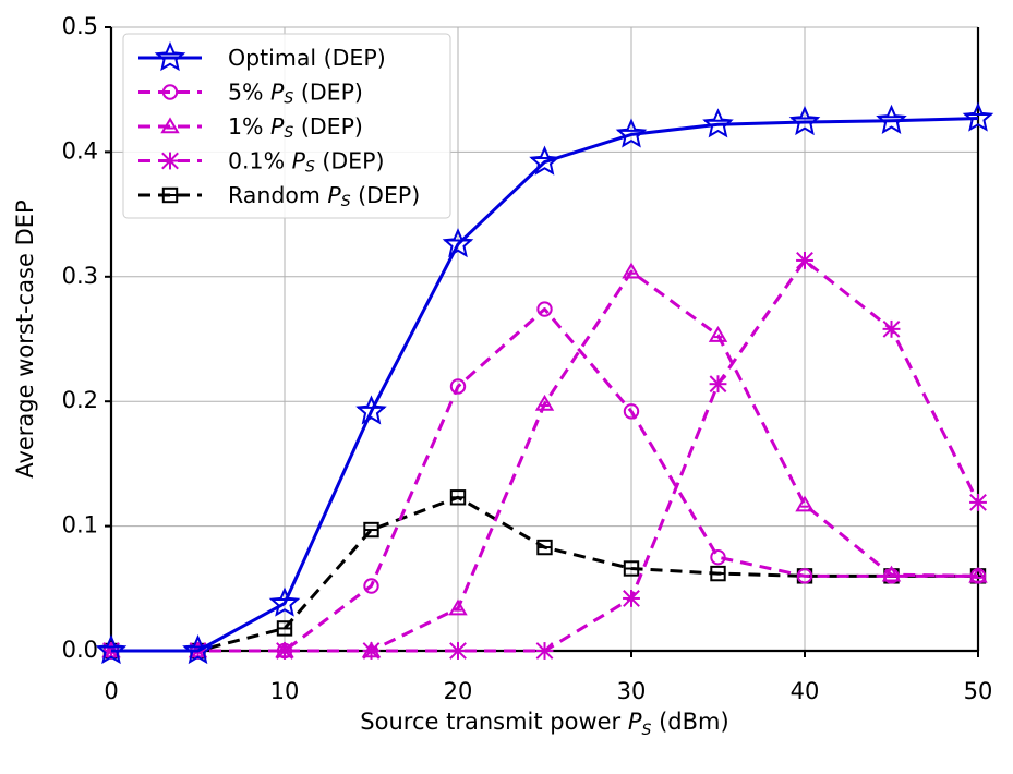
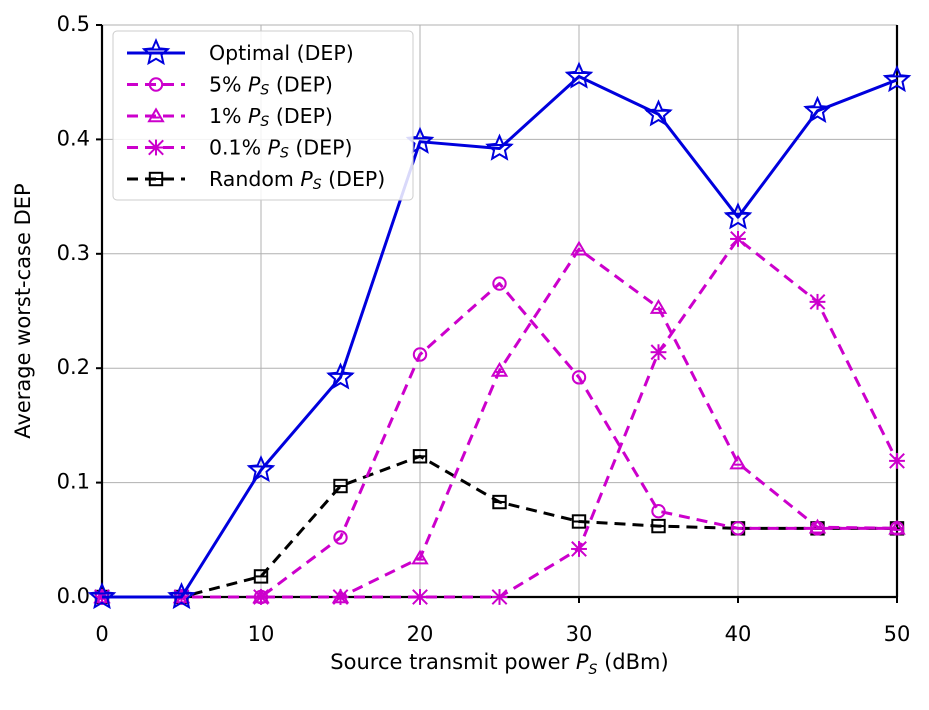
Optimal (DEP)/10: 0.038 -> 0.111
Optimal (DEP)/20: 0.326 -> 0.398
Optimal (DEP)/30: 0.414 -> 0.455
Optimal (DEP)/40: 0.424 -> 0.332
Optimal (DEP)/50: 0.427 -> 0.452
